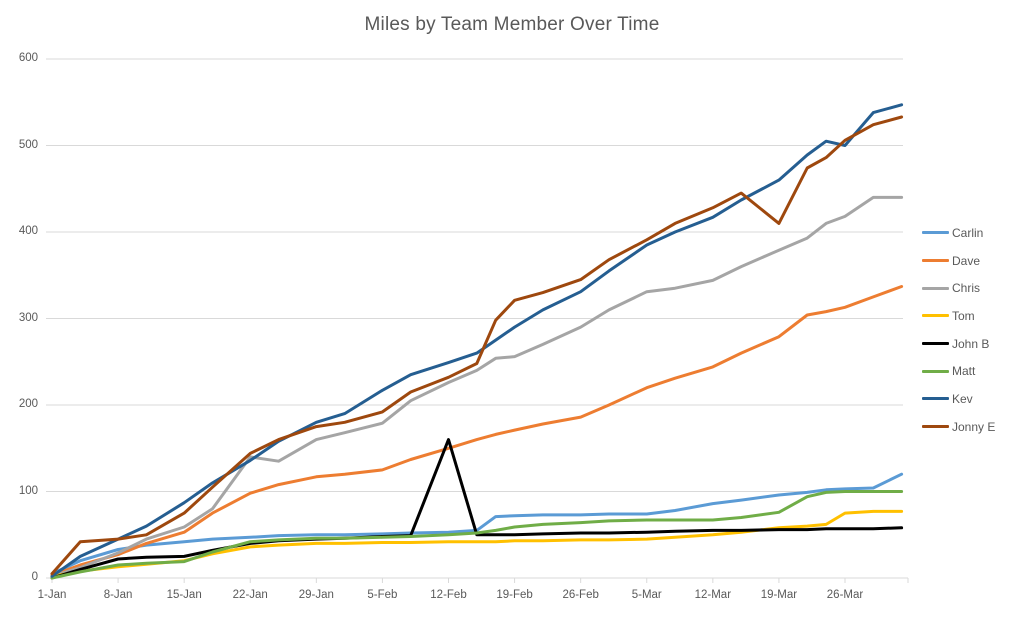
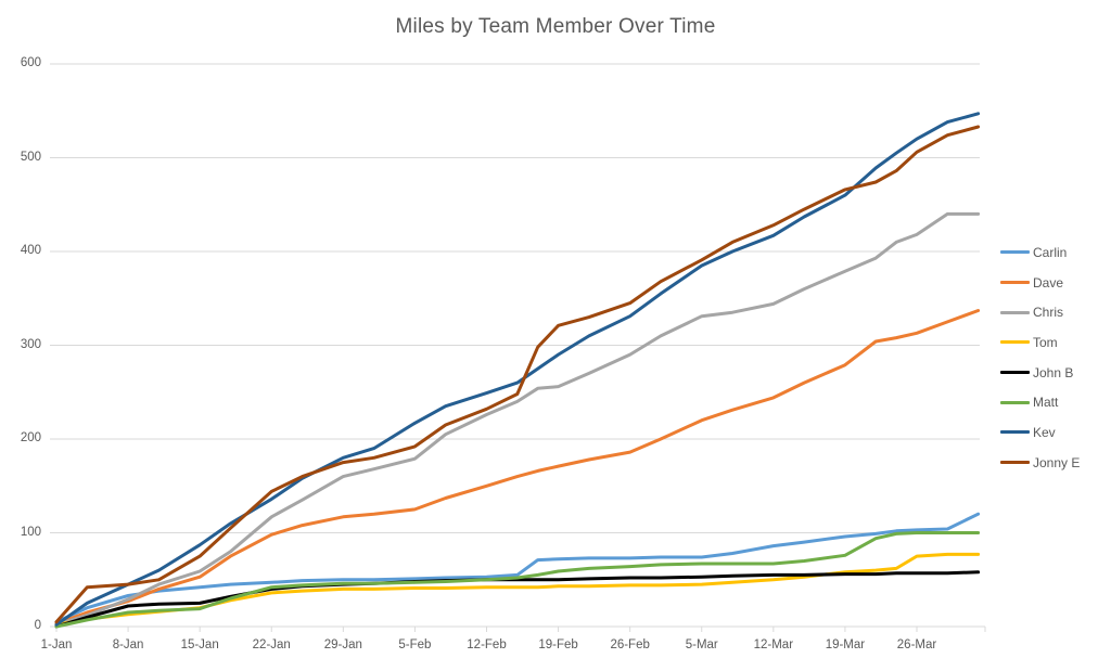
Chris/22-Jan: 140 -> 120
John B/12-Feb: 160 -> 50
Jonny E/19-Mar: 410 -> 470
Kev/26-Mar: 500 -> 520
